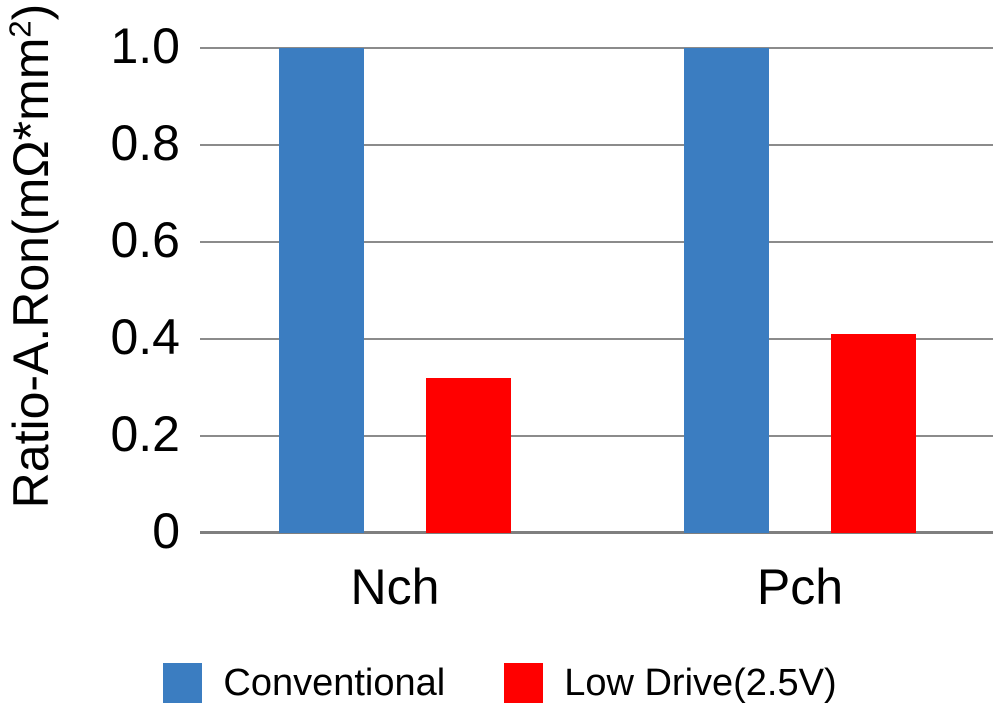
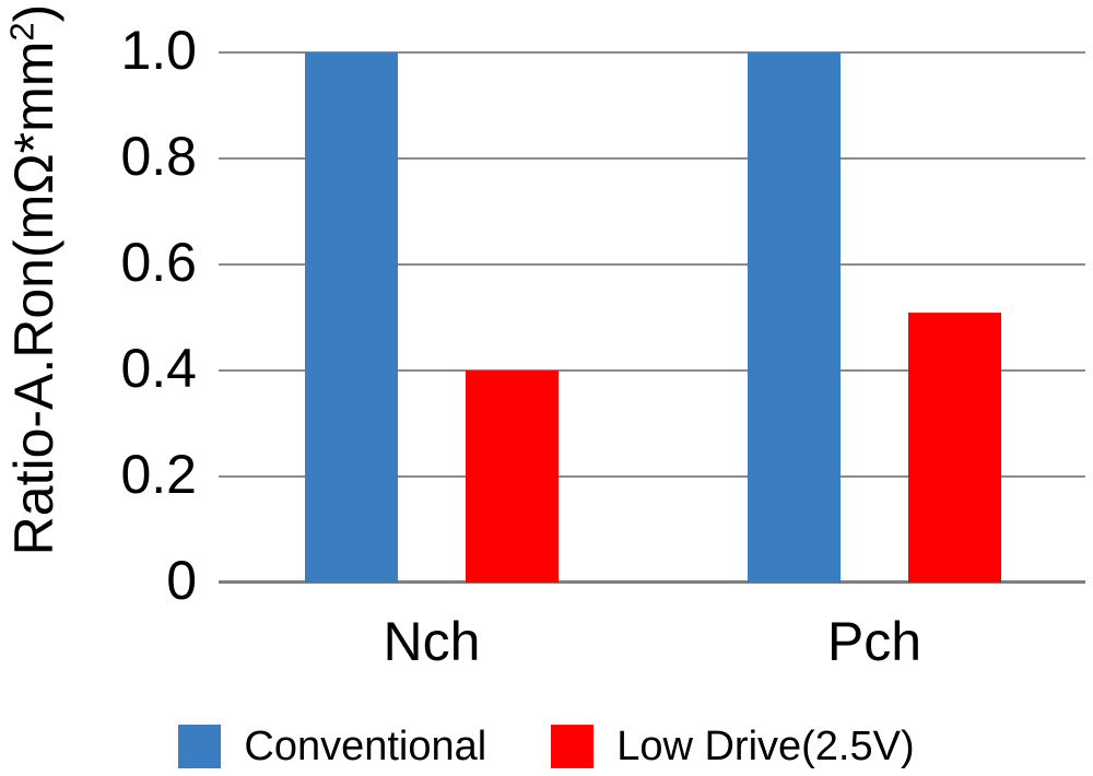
Low Drive(2.5V)/Nch: 0.32 -> 0.40
Low Drive(2.5V)/Pch: 0.41 -> 0.51
